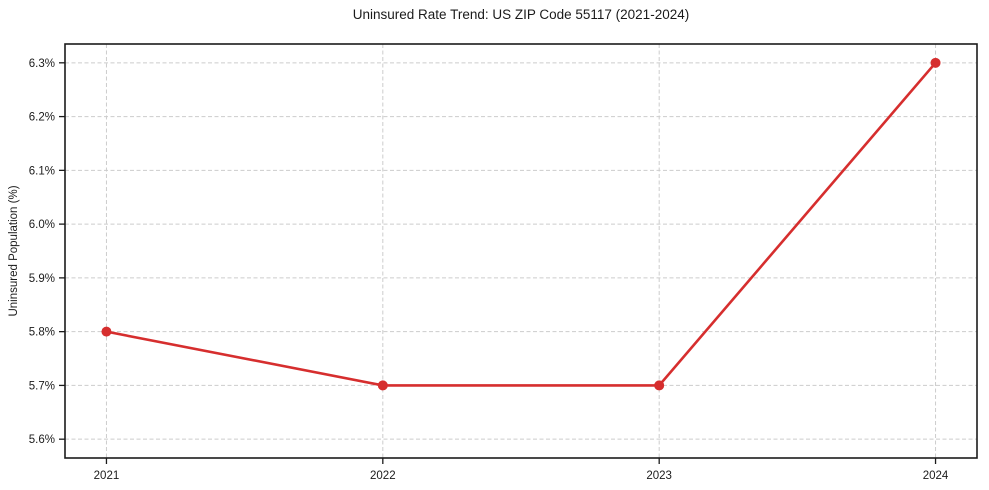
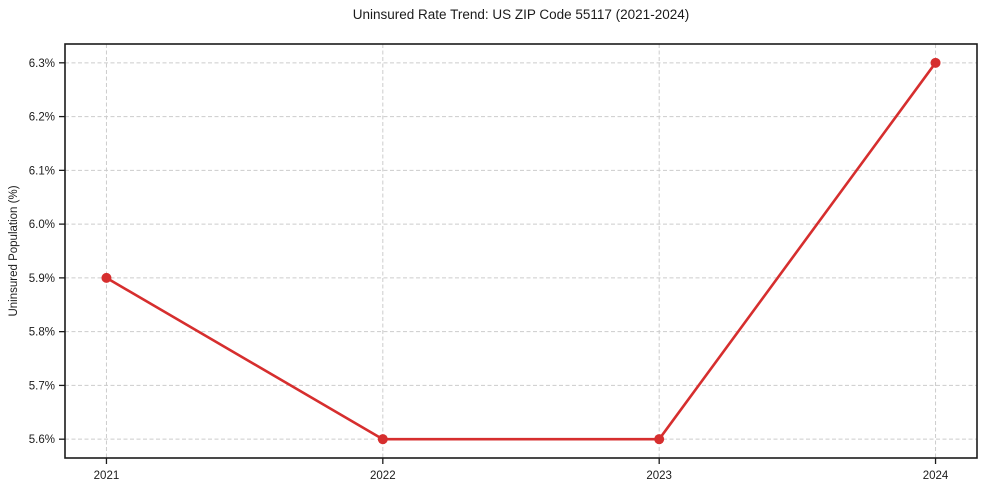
2021: 5.8% -> 5.9%
2022: 5.7% -> 5.6%
2023: 5.7% -> 5.6%
